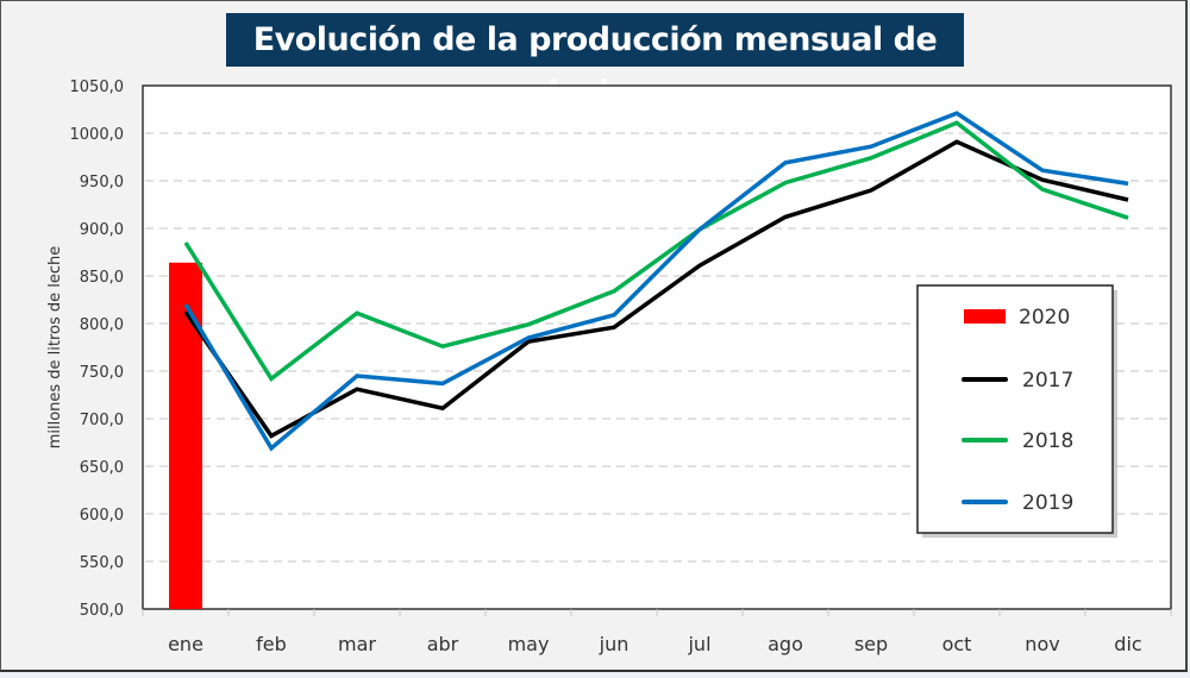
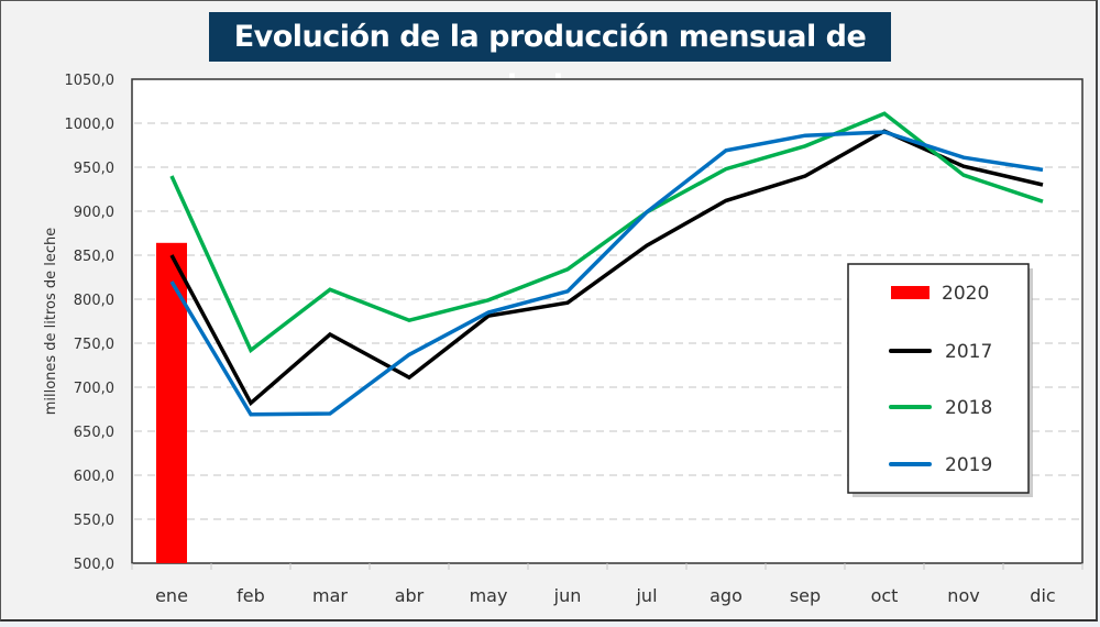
2017/ene: 810 -> 850
2018/ene: 880 -> 940
2017/mar: 730 -> 760
2019/mar: 740 -> 670
2019/oct: 1020 -> 990
